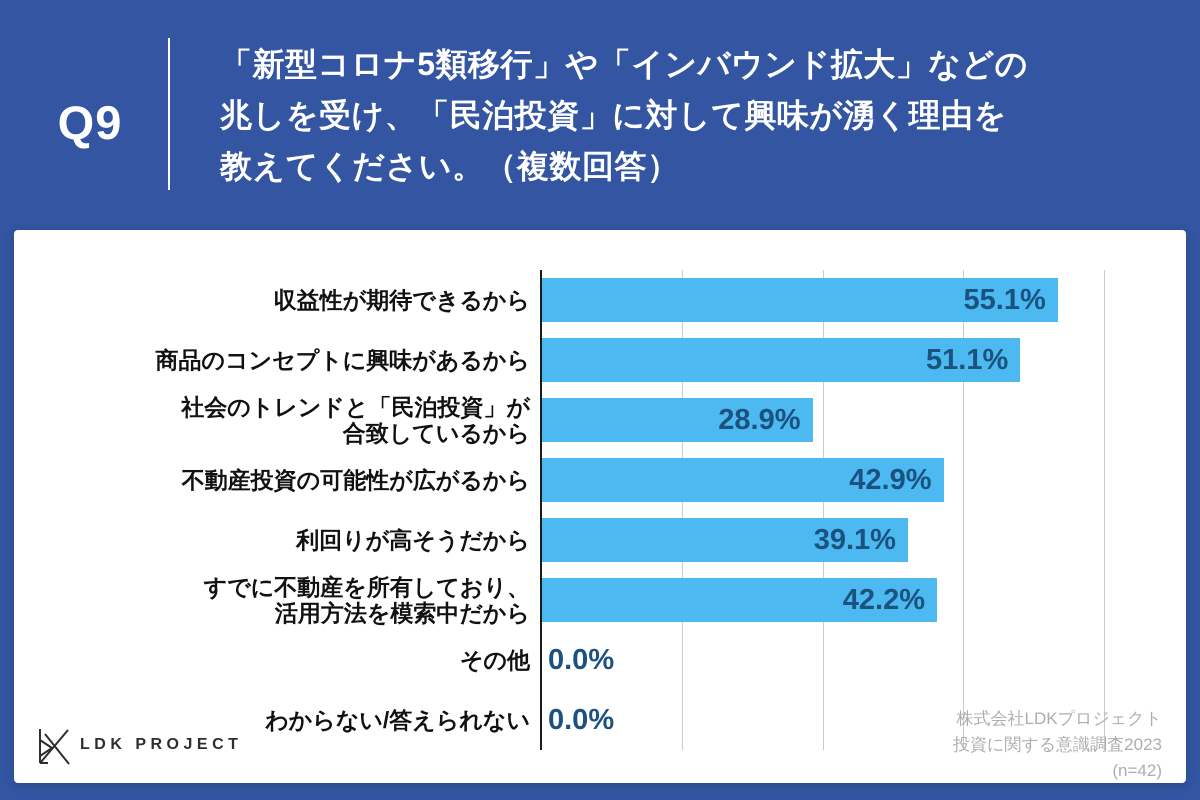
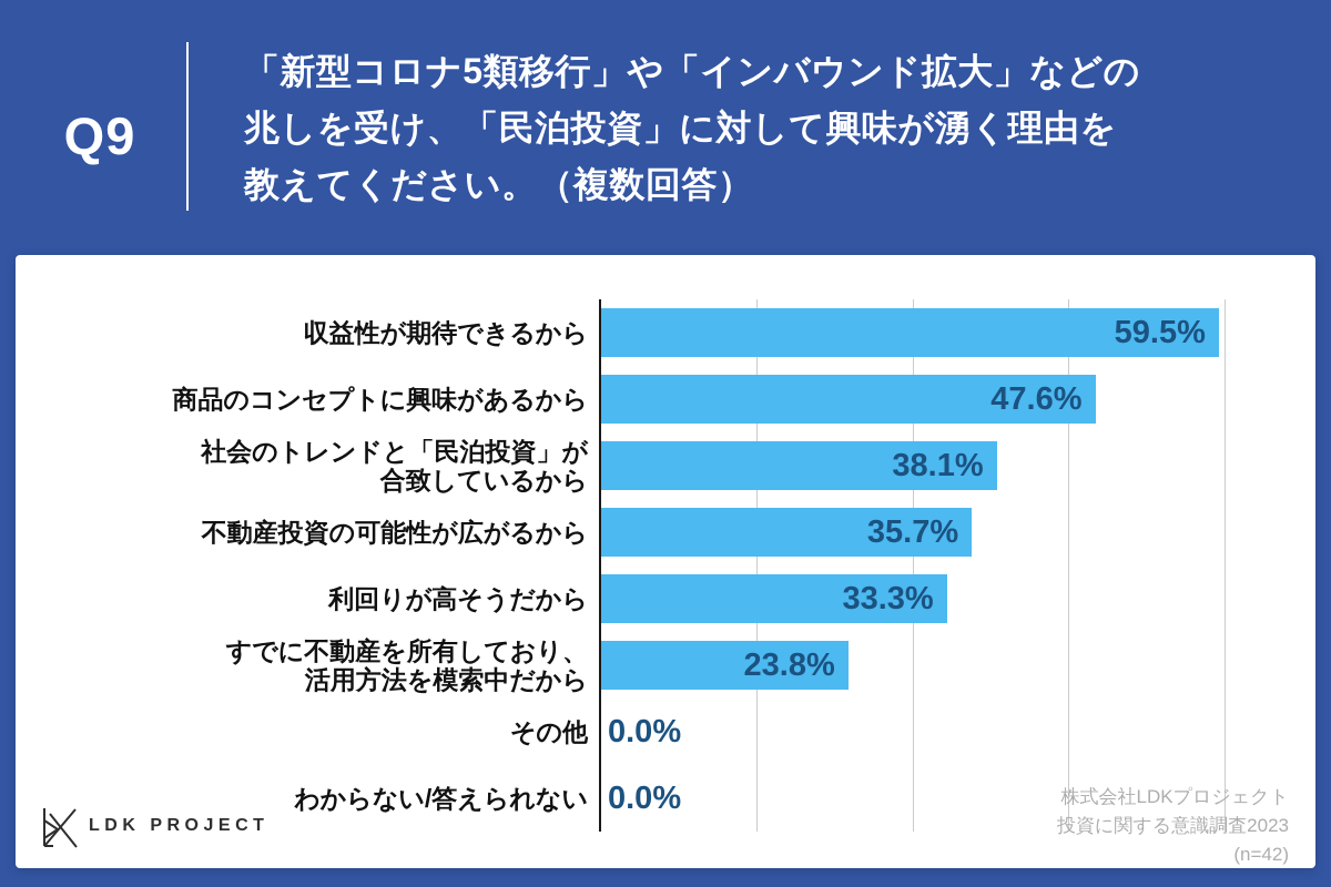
収益性が期待できるから: 55.1% -> 59.5%
商品のコンセプトに興味があるから: 51.1% -> 47.6%
社会のトレンドと「民泊投資」が 合致しているから: 28.9% -> 38.1%
不動産投資の可能性が広がるから: 42.9% -> 35.7%
利回りが高そうだから: 39.1% -> 33.3%
すでに不動産を所有しており、 活用方法を模索中だから: 42.2% -> 23.8%
